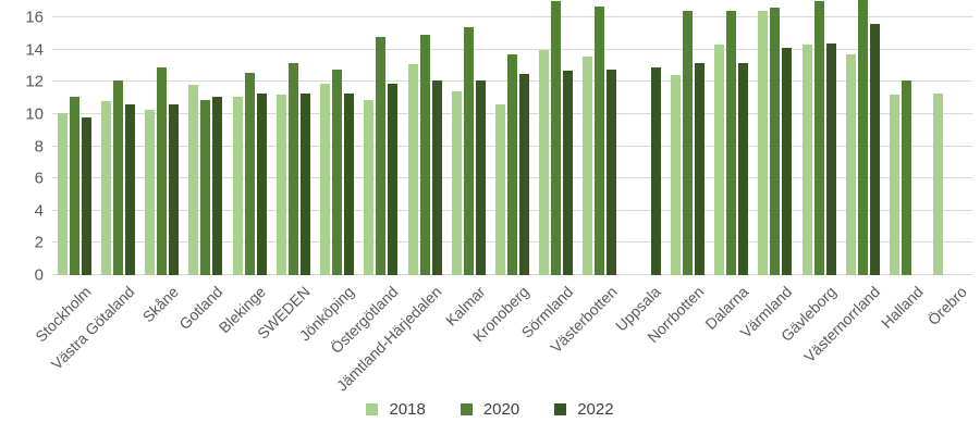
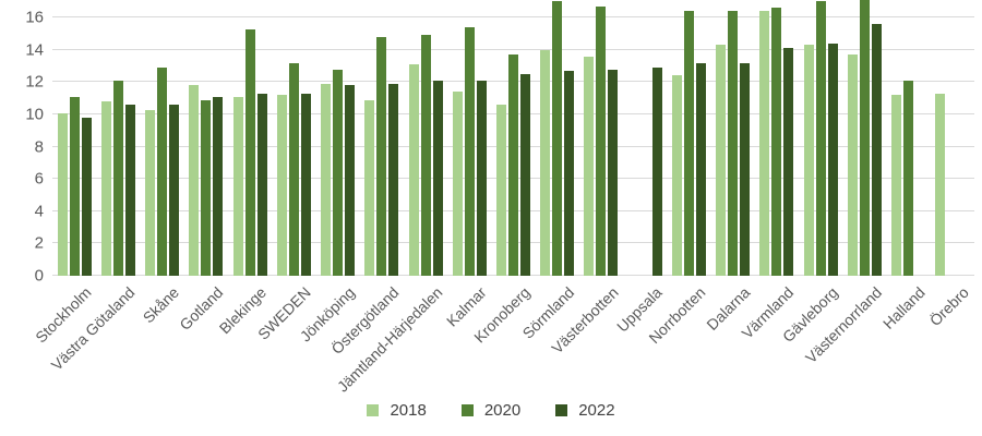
2020/Blekinge: 12.6 -> 15.3
2022/Jönköping: 11.3 -> 11.8
